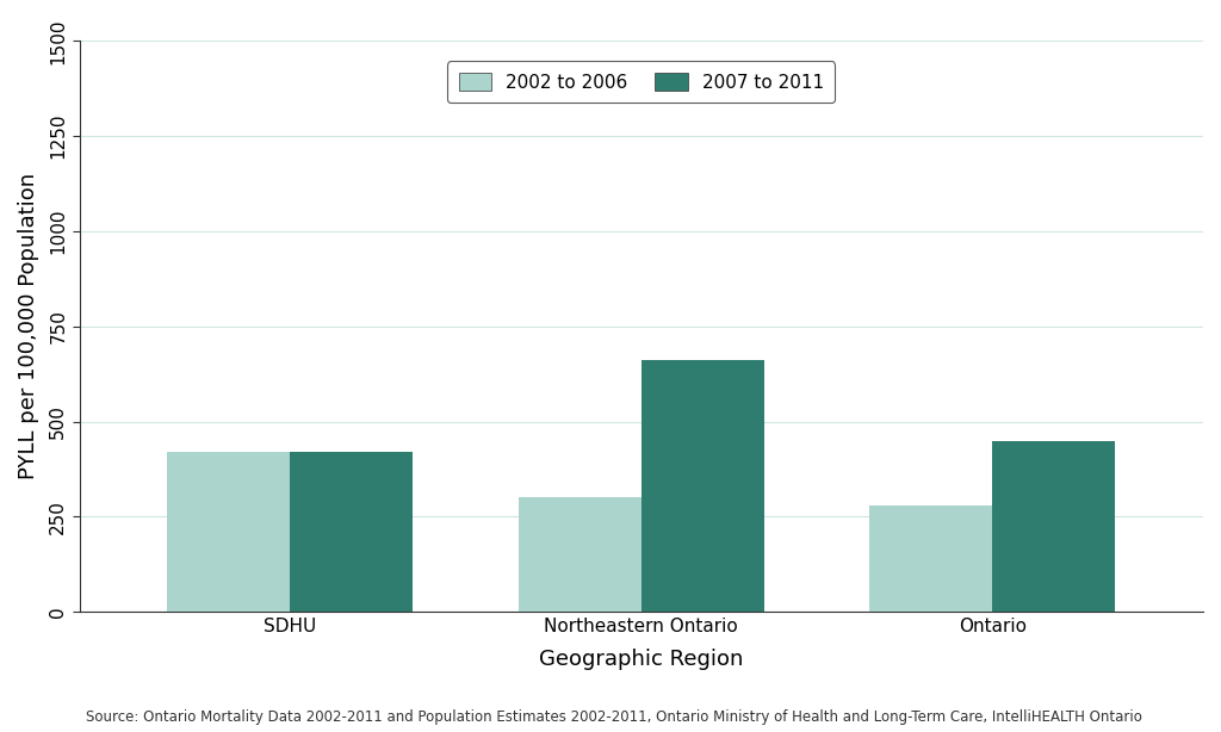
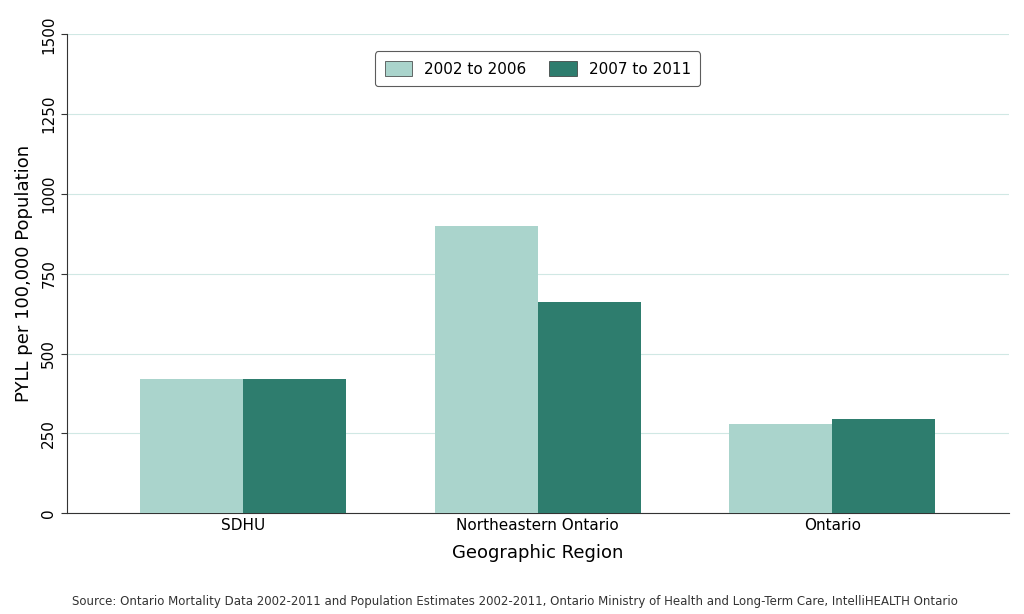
2002 to 2006/Northeastern Ontario: 300 -> 900
2007 to 2011/Ontario: 450 -> 295
